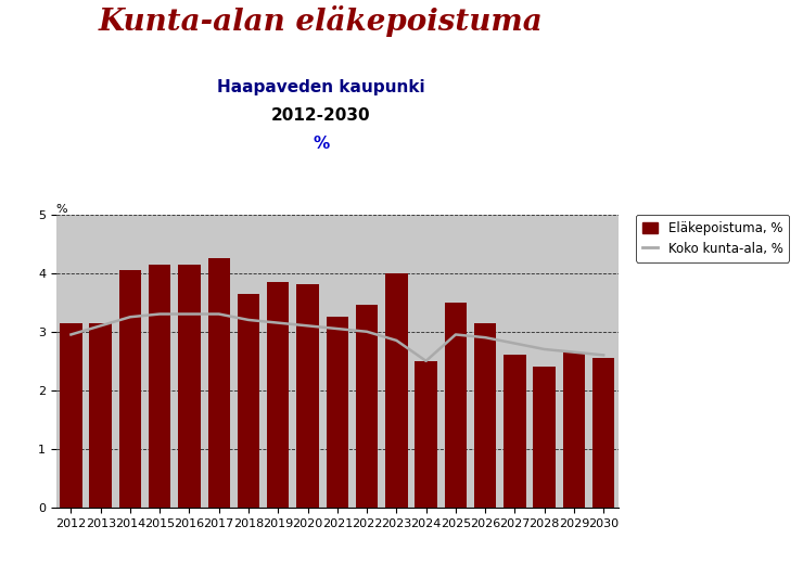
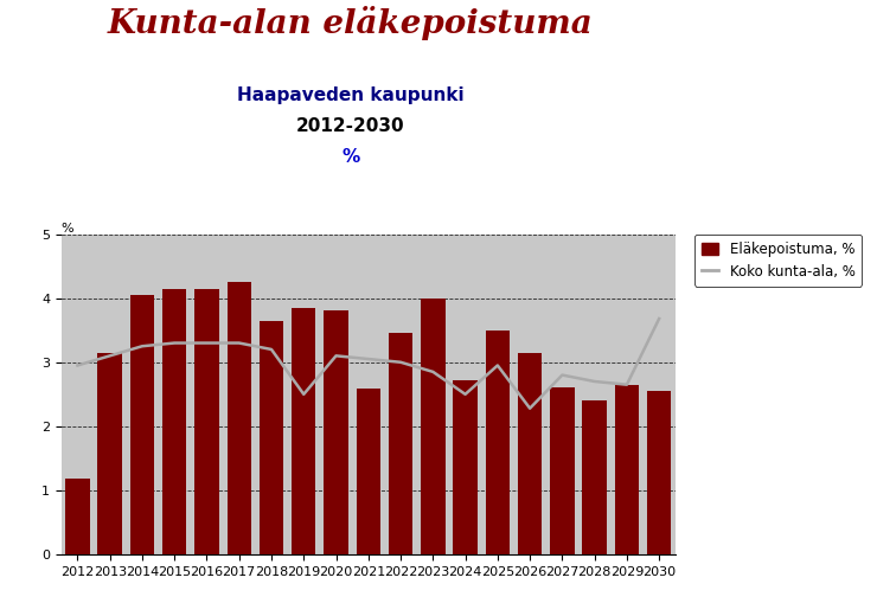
Eläkepoistuma, %/2012: 3.15 -> 1.18
Koko kunta-ala, %/2019: 3.15 -> 2.50
Eläkepoistuma, %/2021: 3.25 -> 2.58
Eläkepoistuma, %/2024: 2.50 -> 2.72
Koko kunta-ala, %/2026: 2.90 -> 2.28
Koko kunta-ala, %/2030: 2.60 -> 3.68
